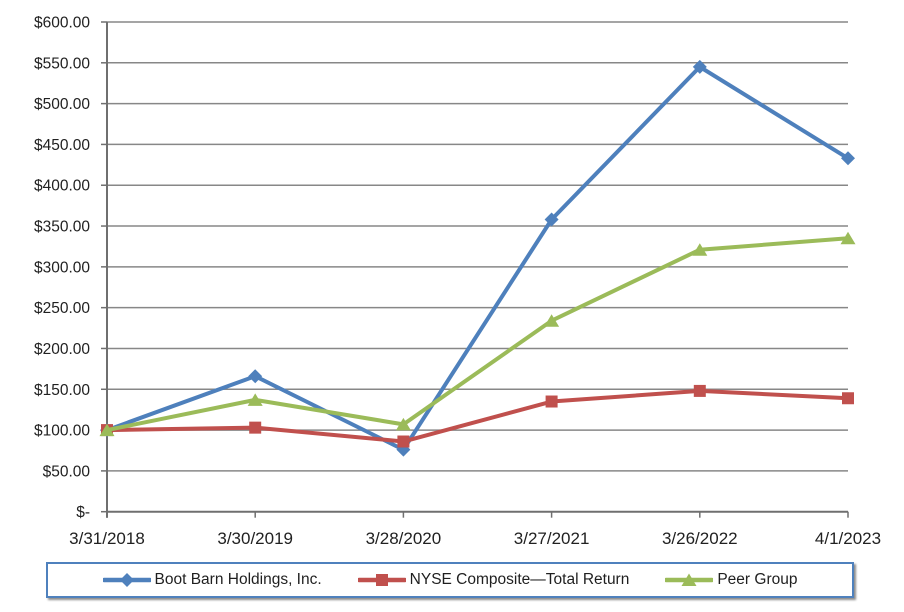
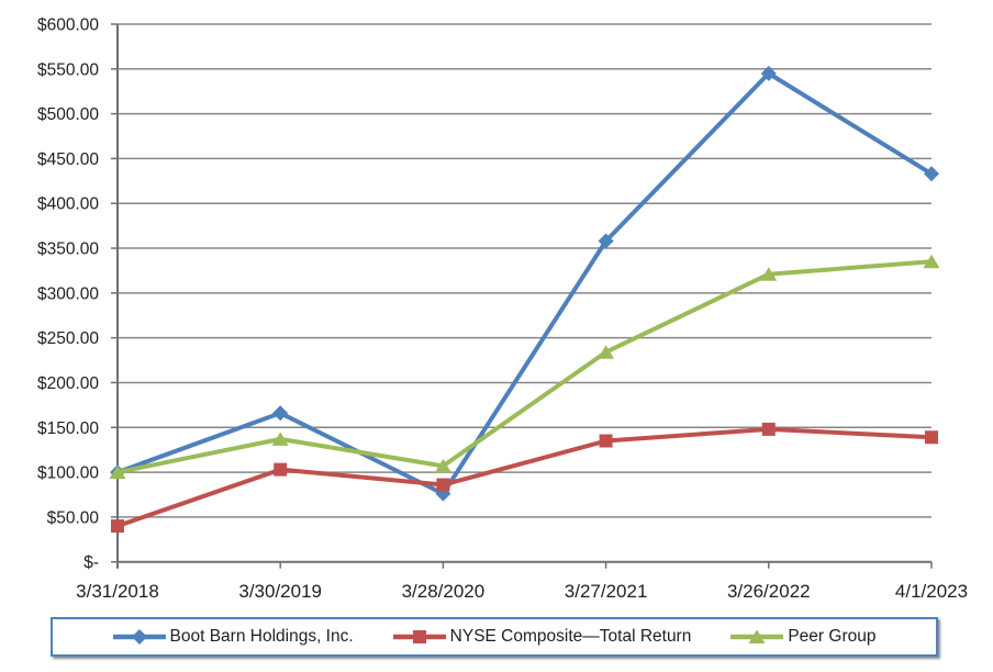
NYSE Composite—Total Return/3/31/2018: $100 -> $40
